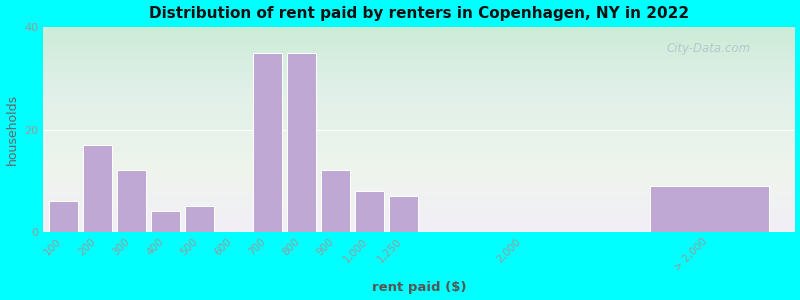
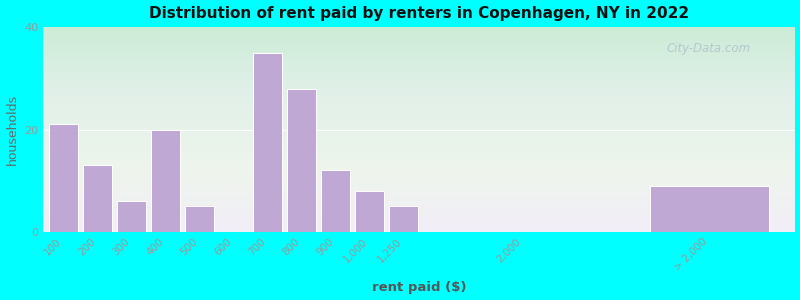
100: 6 -> 21
200: 17 -> 13
300: 12 -> 6
400: 4 -> 20
800: 35 -> 28
1,250: 7 -> 5
